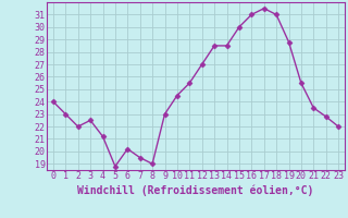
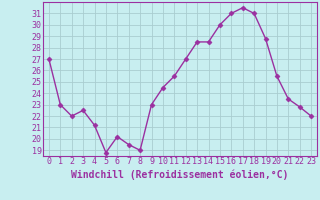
0: 24.0 -> 27.0
